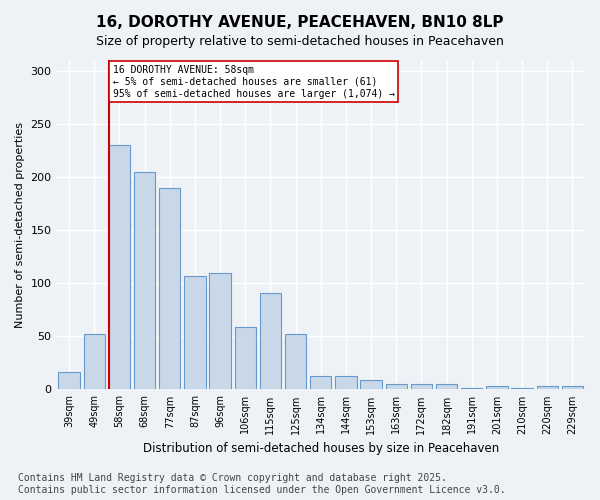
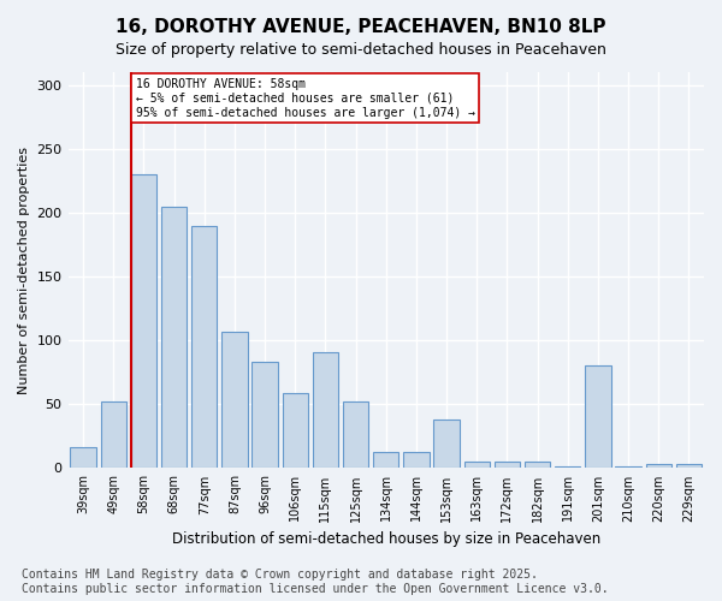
96sqm: 110 -> 83
153sqm: 9 -> 38
201sqm: 3 -> 80
